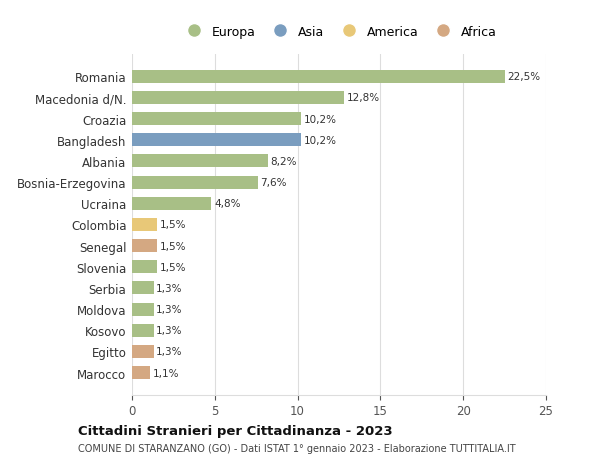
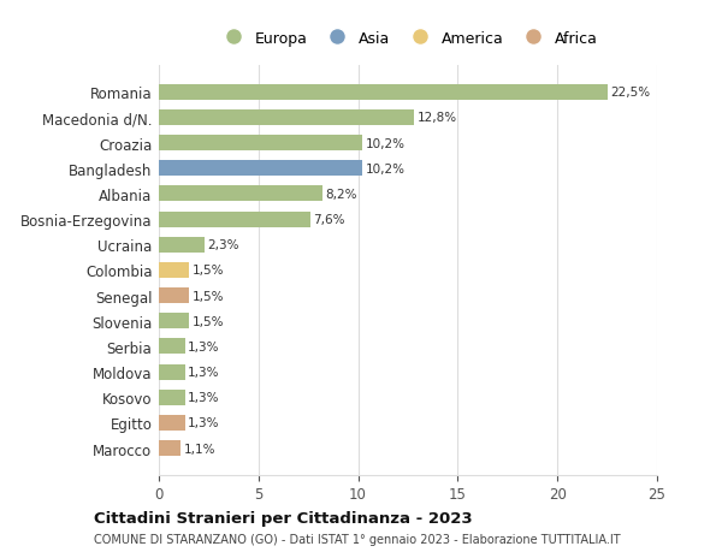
Ucraina: 4,8% -> 2,3%
